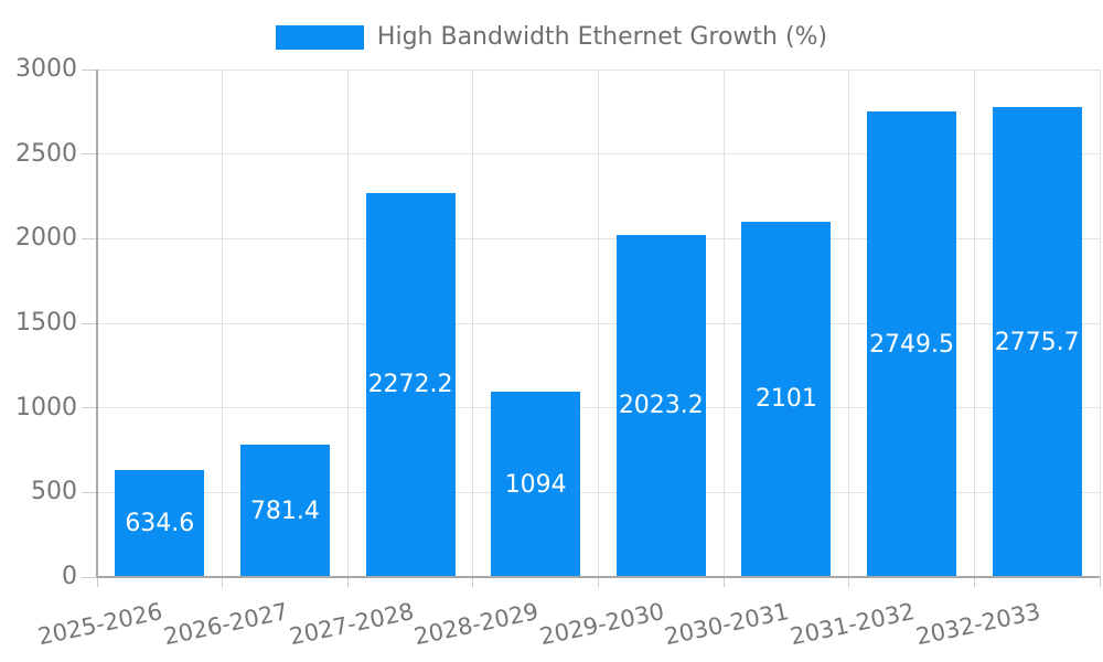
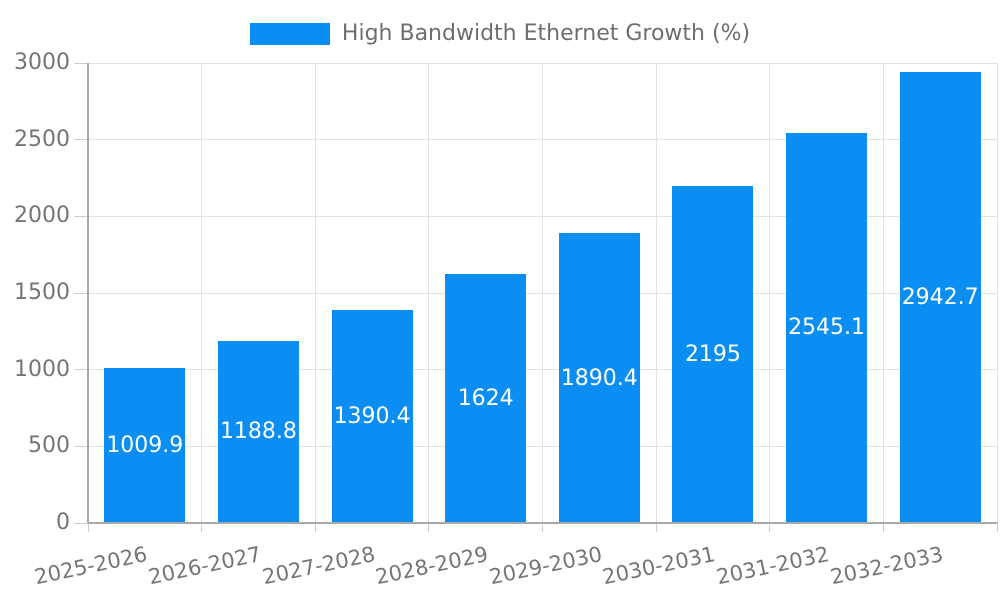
2025-2026: 634.6 -> 1009.9
2026-2027: 781.4 -> 1188.8
2027-2028: 2272.2 -> 1390.4
2028-2029: 1094 -> 1624
2029-2030: 2023.2 -> 1890.4
2030-2031: 2101 -> 2195
2031-2032: 2749.5 -> 2545.1
2032-2033: 2775.7 -> 2942.7
